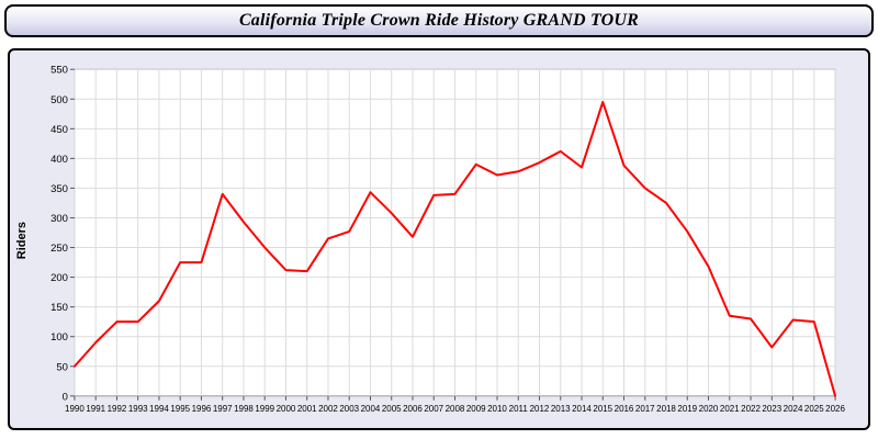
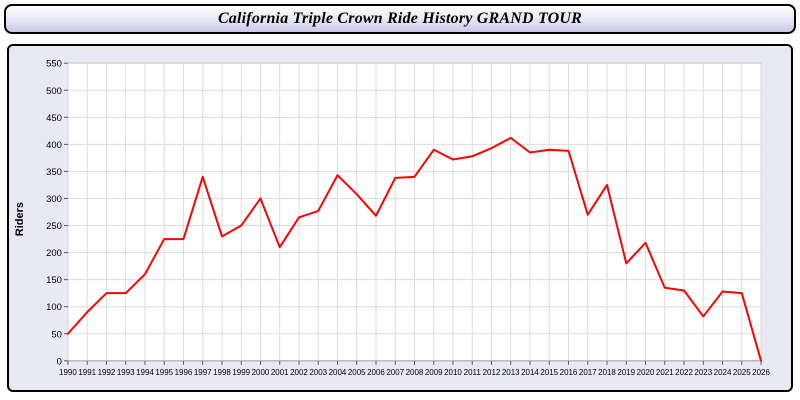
1998: 290 -> 230
2000: 210 -> 300
2015: 500 -> 390
2017: 350 -> 270
2019: 280 -> 180
